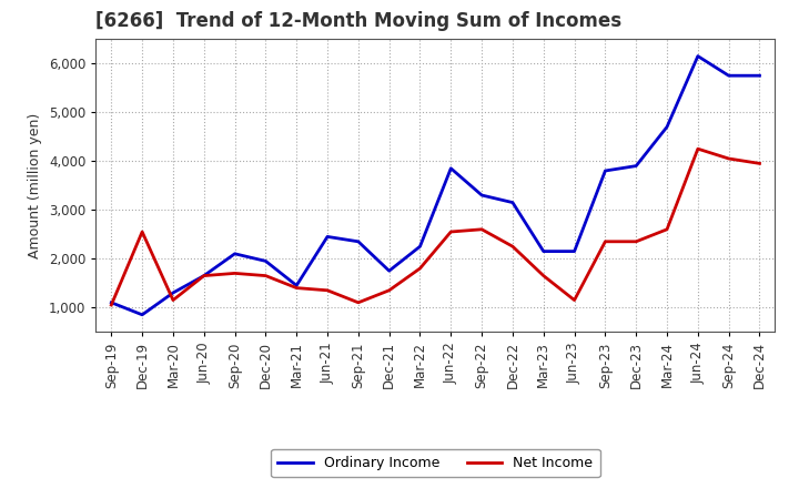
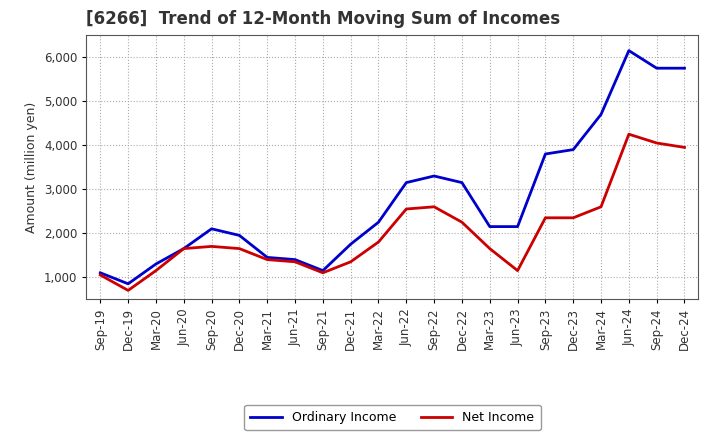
Net Income/Dec-19: 2,550 -> 700
Ordinary Income/Jun-21: 2,450 -> 1,400
Ordinary Income/Sep-21: 2,350 -> 1,150
Ordinary Income/Jun-22: 3,850 -> 3,150
